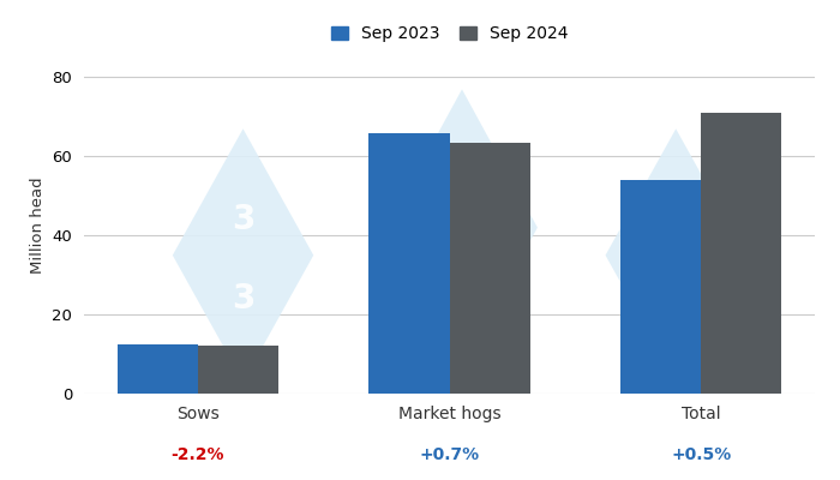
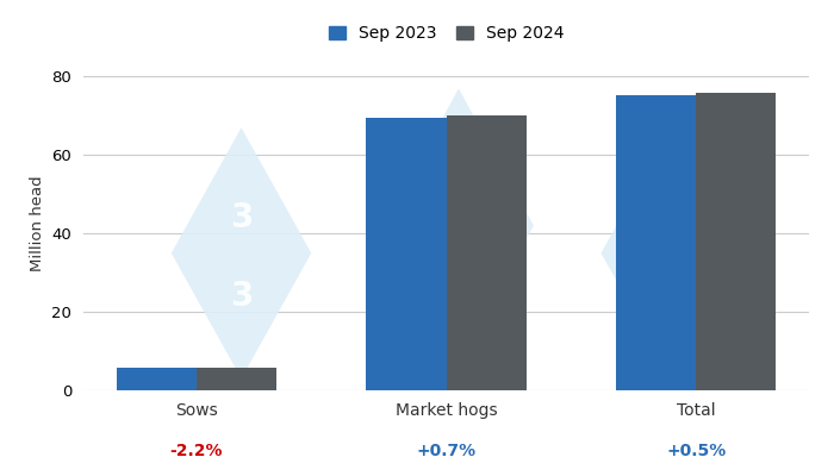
Sep 2023/Sows: 12.5 -> 5.8
Sep 2024/Sows: 12.0 -> 5.7
Sep 2023/Market hogs: 66.0 -> 69.5
Sep 2024/Market hogs: 63.5 -> 70.0
Sep 2023/Total: 54.0 -> 75.4
Sep 2024/Total: 71.0 -> 75.8
